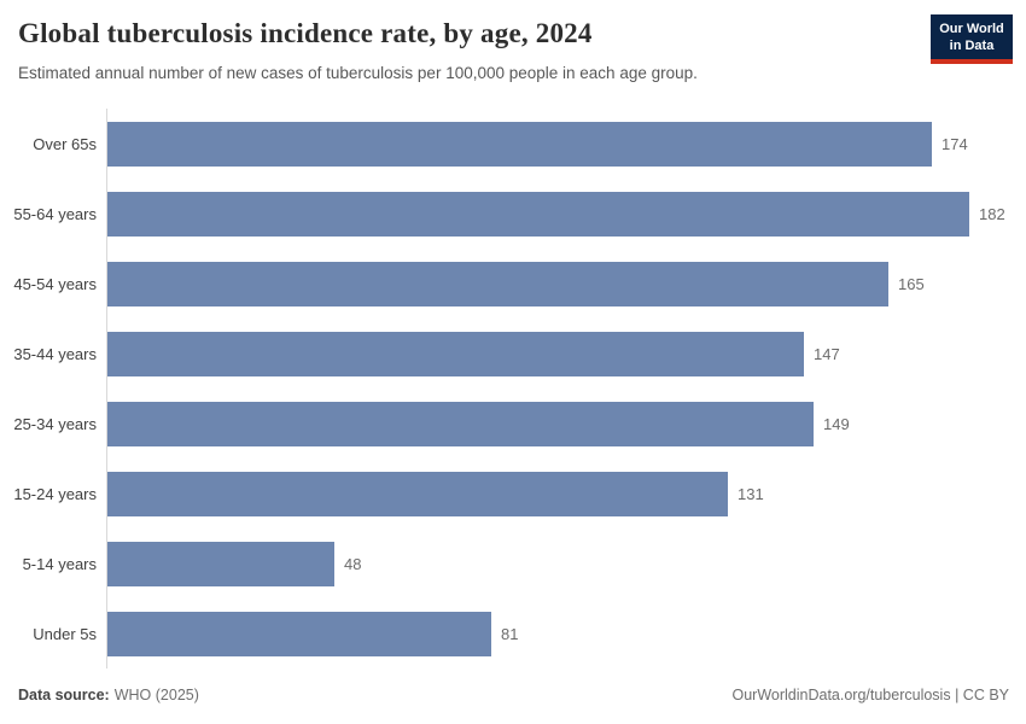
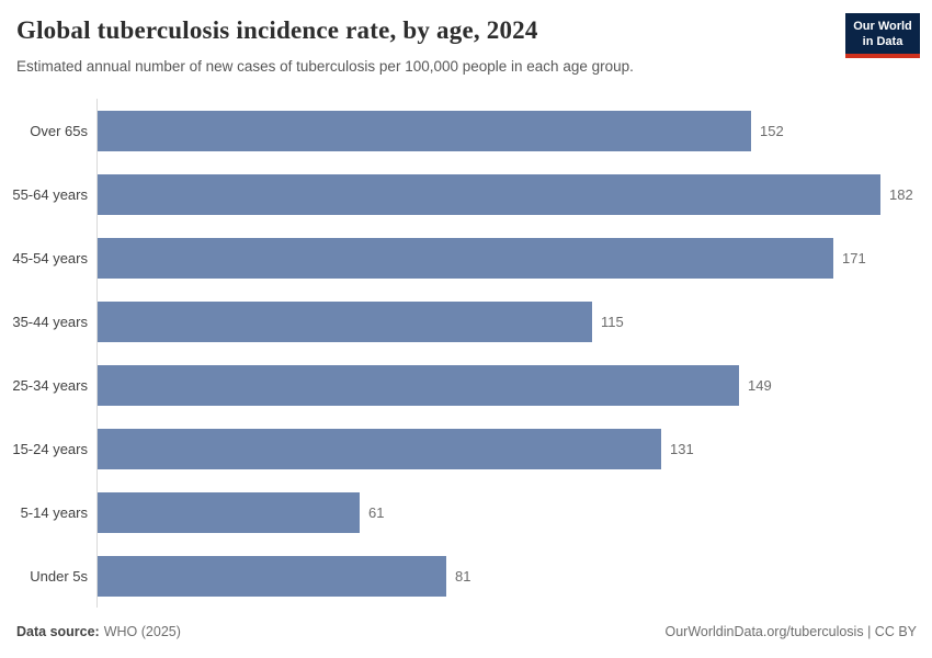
Over 65s: 174 -> 152
45-54 years: 165 -> 171
35-44 years: 147 -> 115
5-14 years: 48 -> 61
